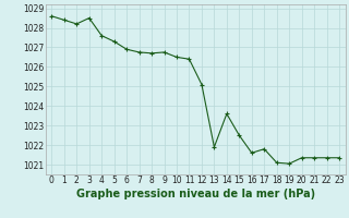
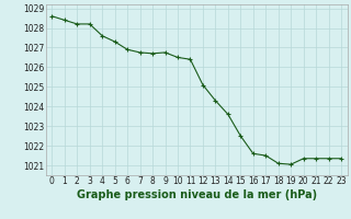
3: 1028.5 -> 1028.2
13: 1021.9 -> 1024.3
17: 1021.8 -> 1021.5
